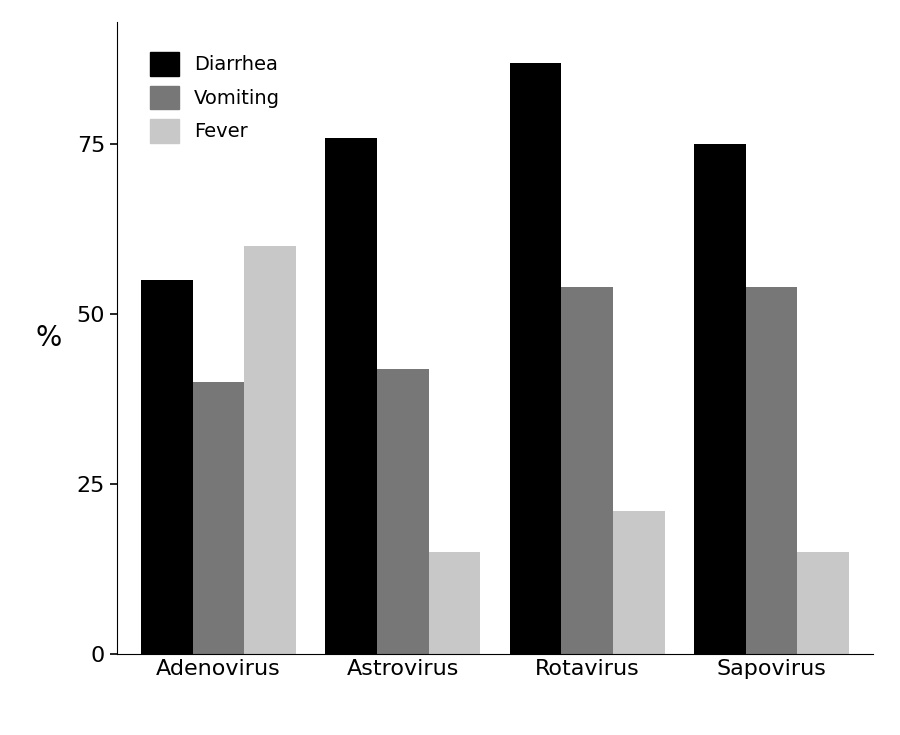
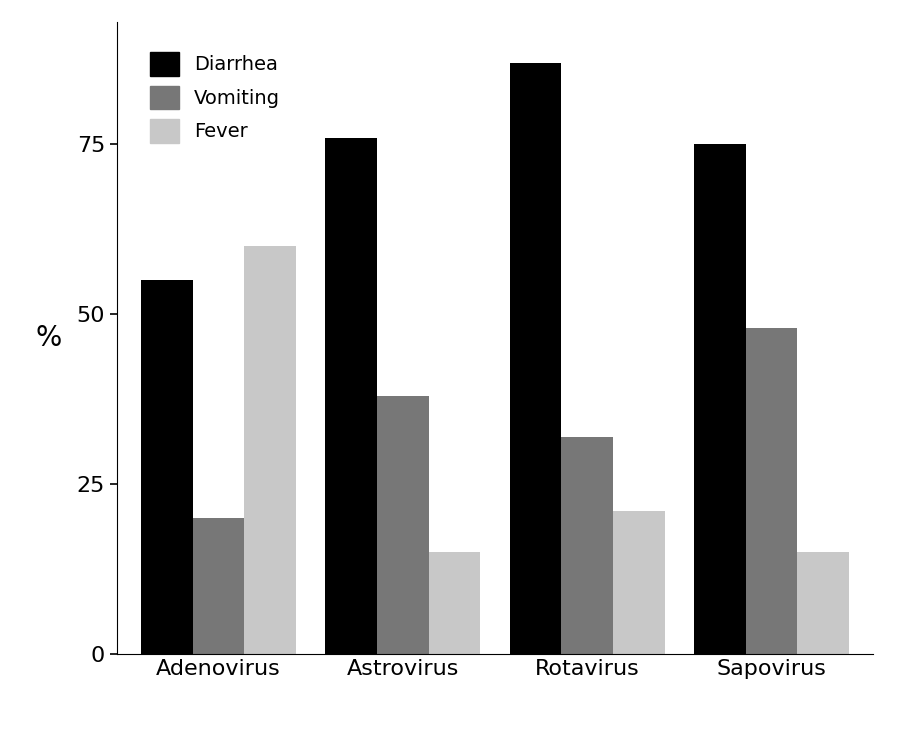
Vomiting/Adenovirus: 40 -> 20
Vomiting/Astrovirus: 42 -> 38
Vomiting/Rotavirus: 54 -> 32
Vomiting/Sapovirus: 54 -> 48
